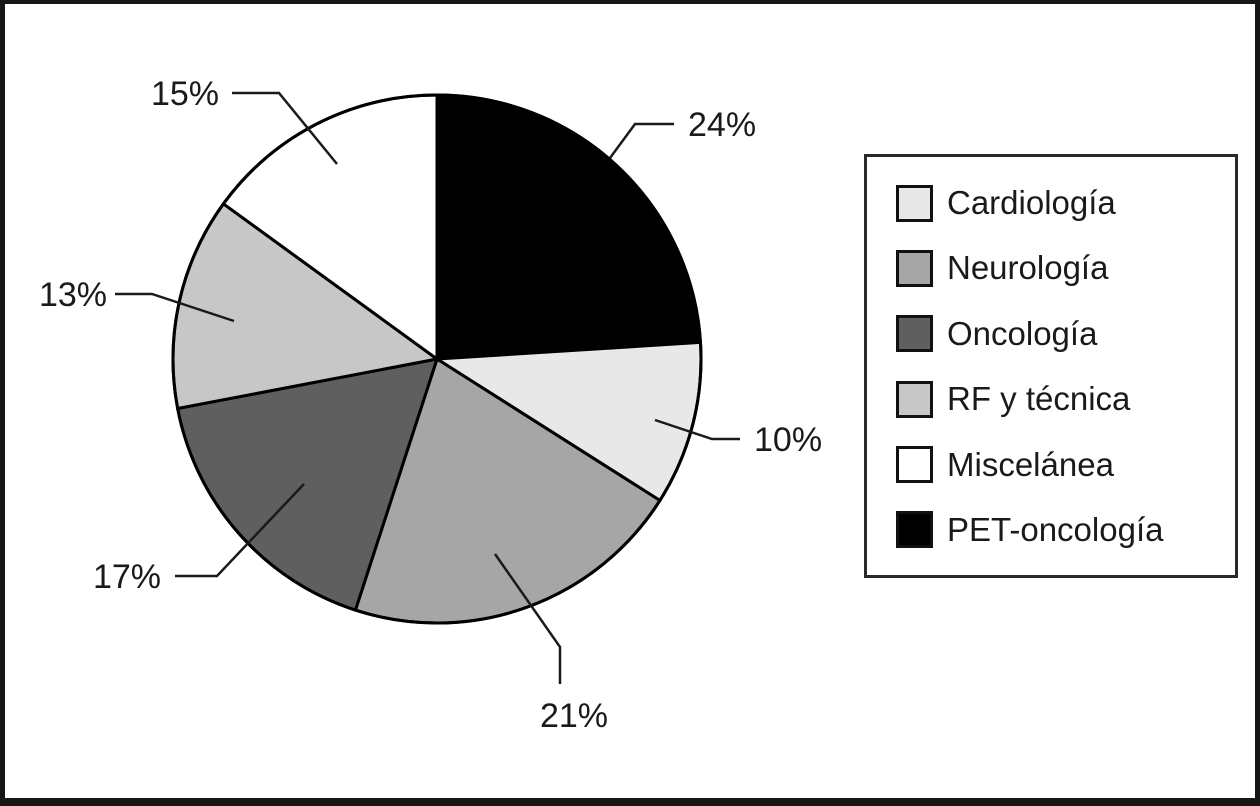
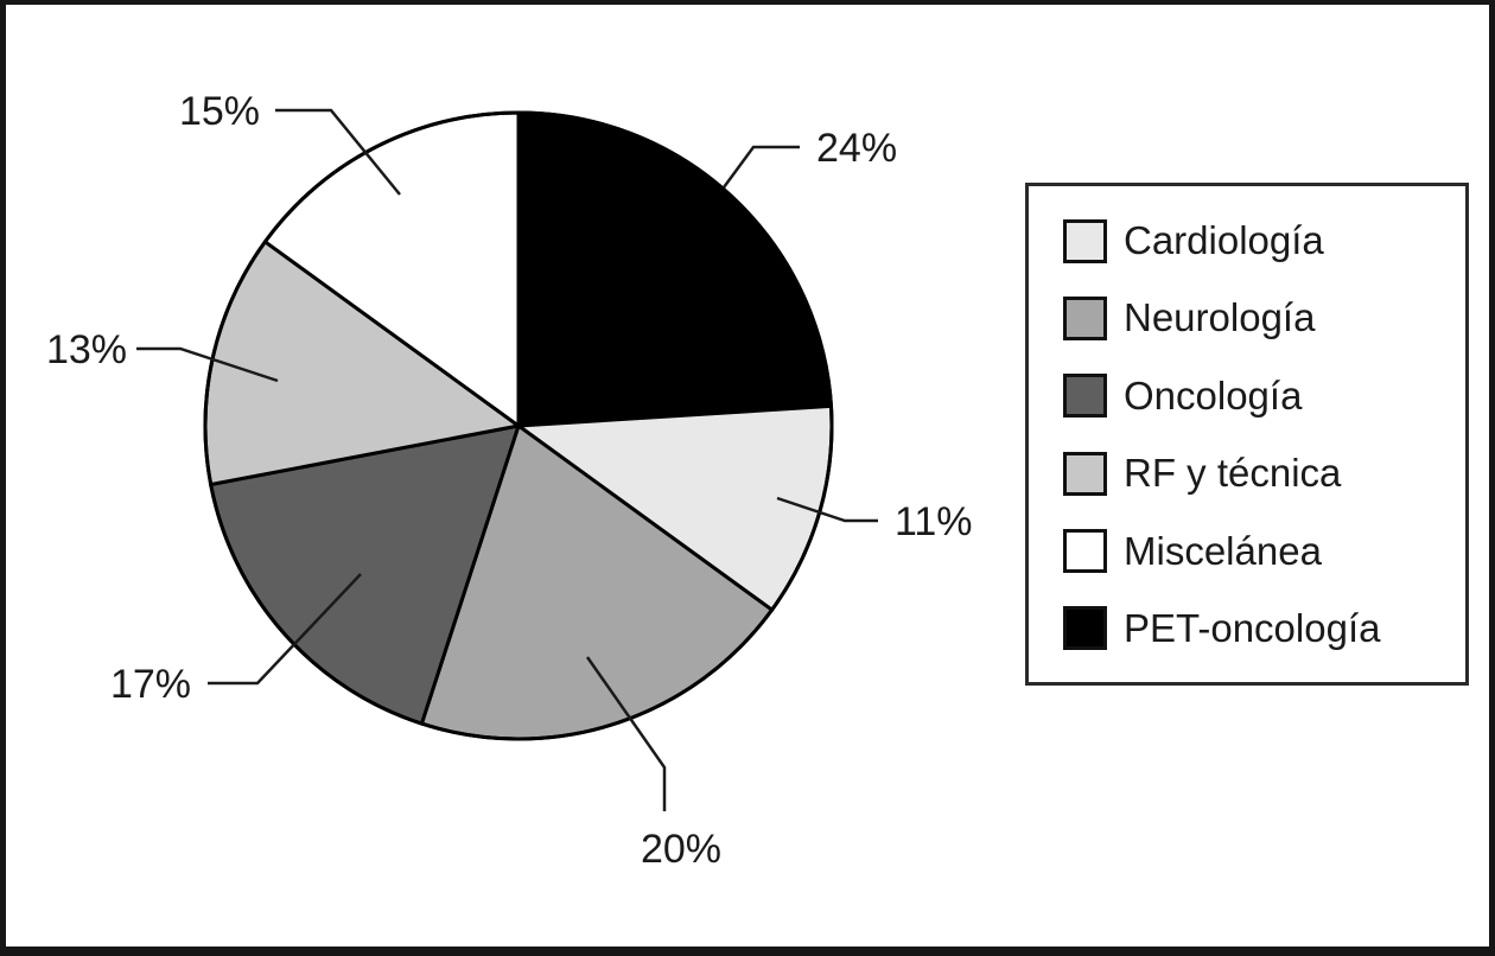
Cardiología: 10% -> 11%
Neurología: 21% -> 20%
